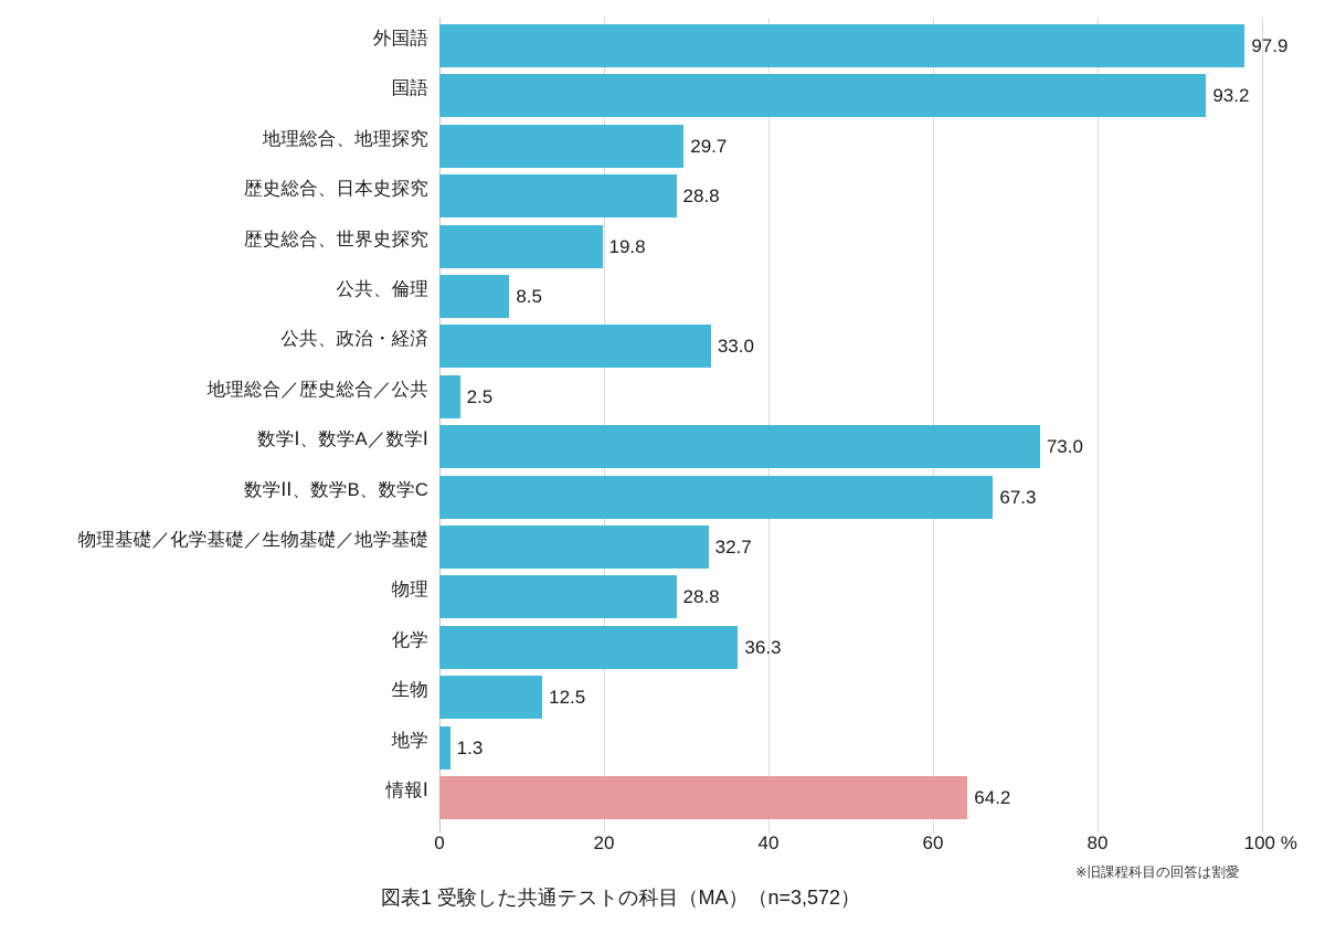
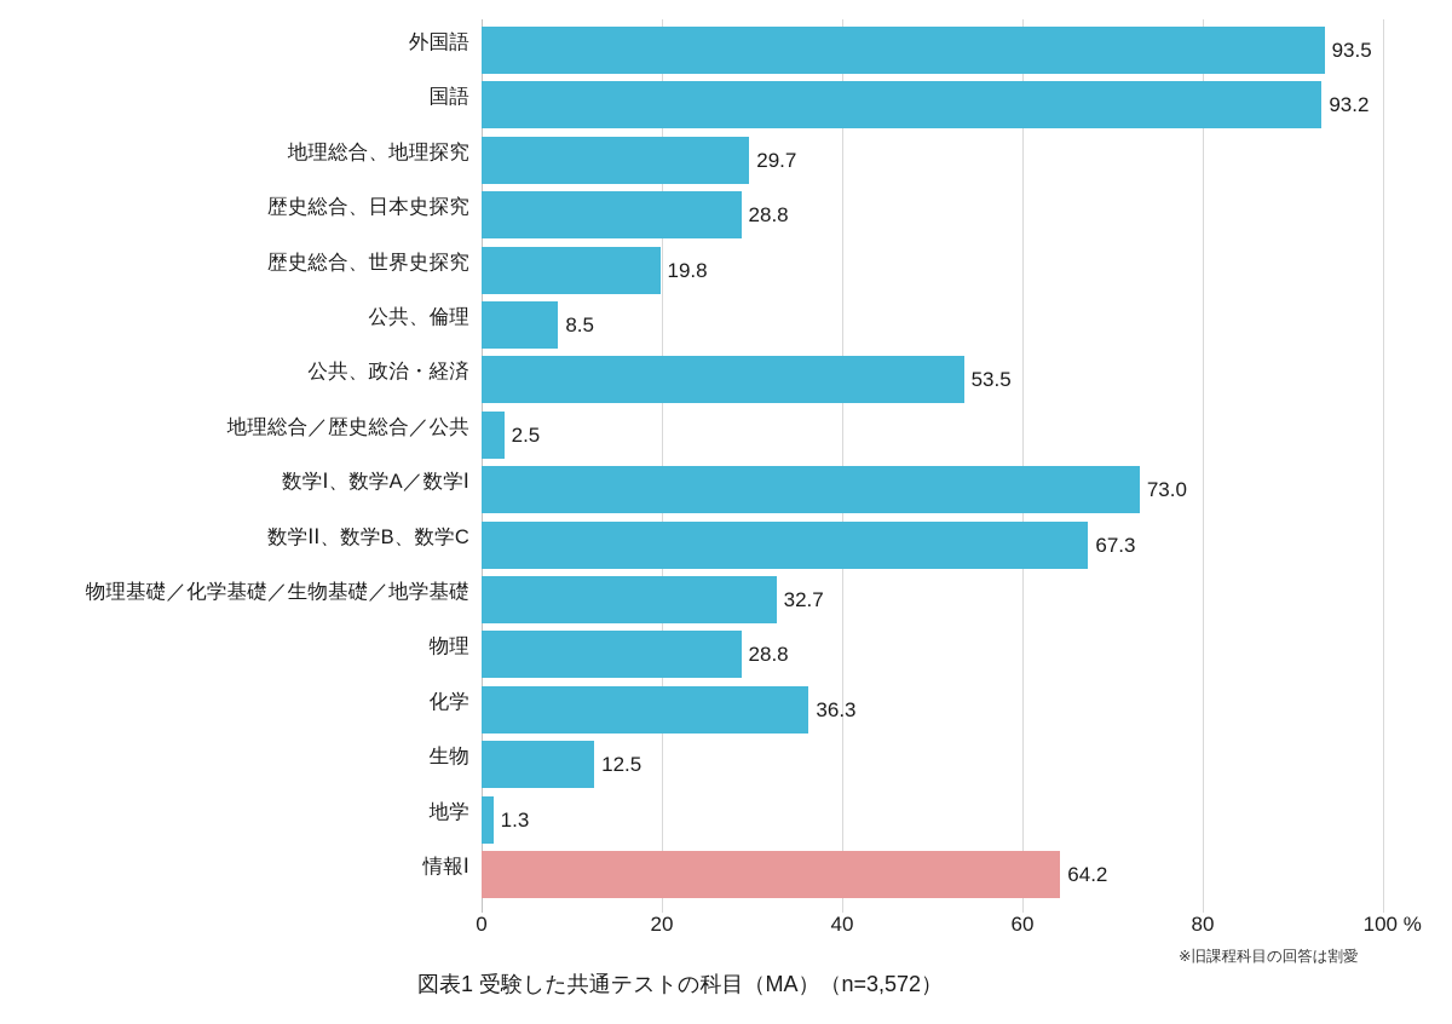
外国語: 97.9 -> 93.5
公共、政治・経済: 33.0 -> 53.5
